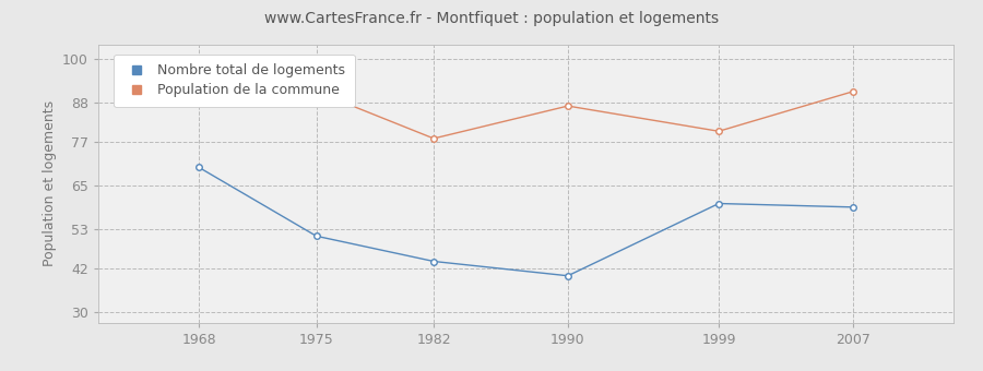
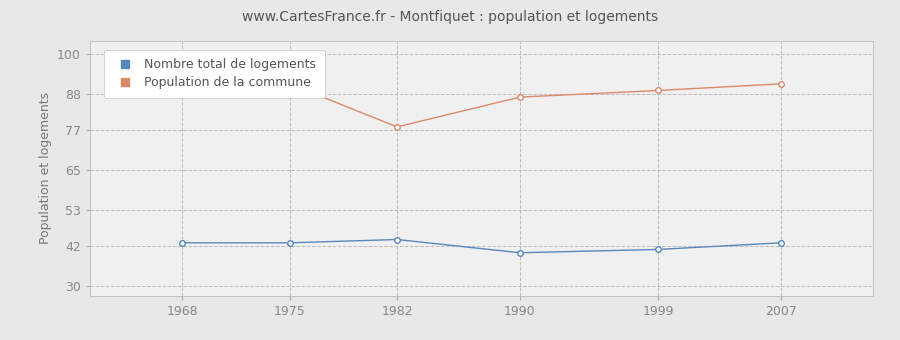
Nombre total de logements/1968: 70 -> 43
Nombre total de logements/1975: 51 -> 43
Nombre total de logements/1999: 60 -> 41
Population de la commune/1999: 80 -> 89
Nombre total de logements/2007: 59 -> 43
